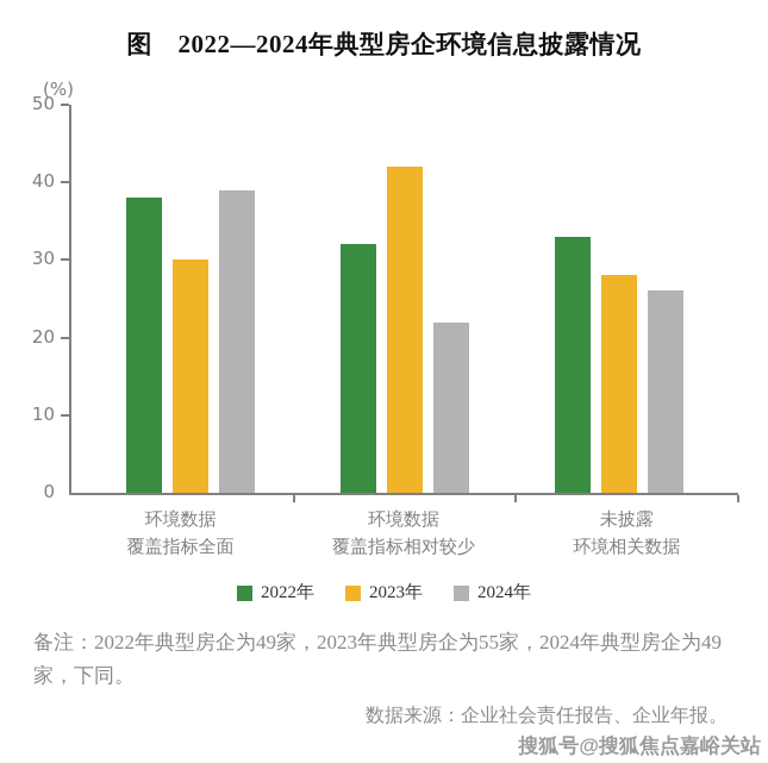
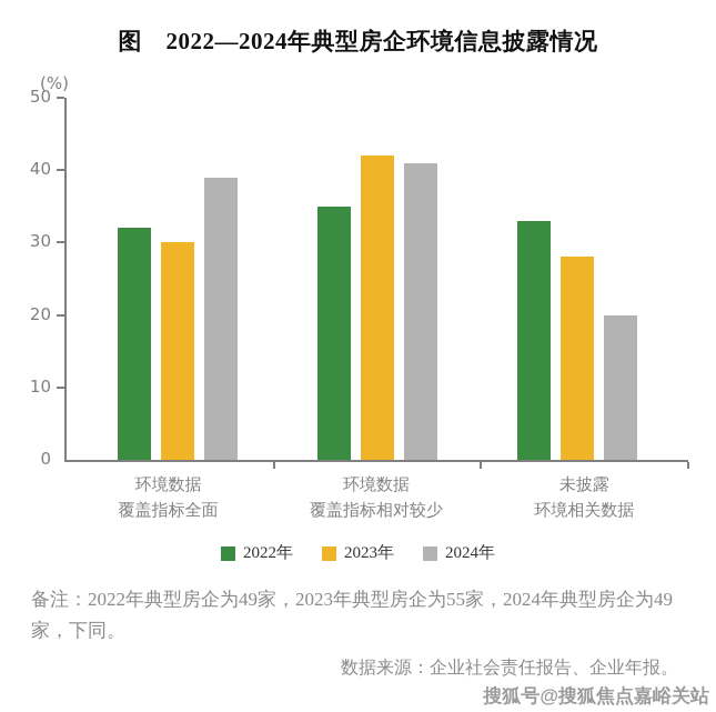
2022年/环境数据 覆盖指标全面: 38 -> 32
2022年/环境数据 覆盖指标相对较少: 32 -> 35
2024年/环境数据 覆盖指标相对较少: 22 -> 41
2024年/未披露 环境相关数据: 26 -> 20
